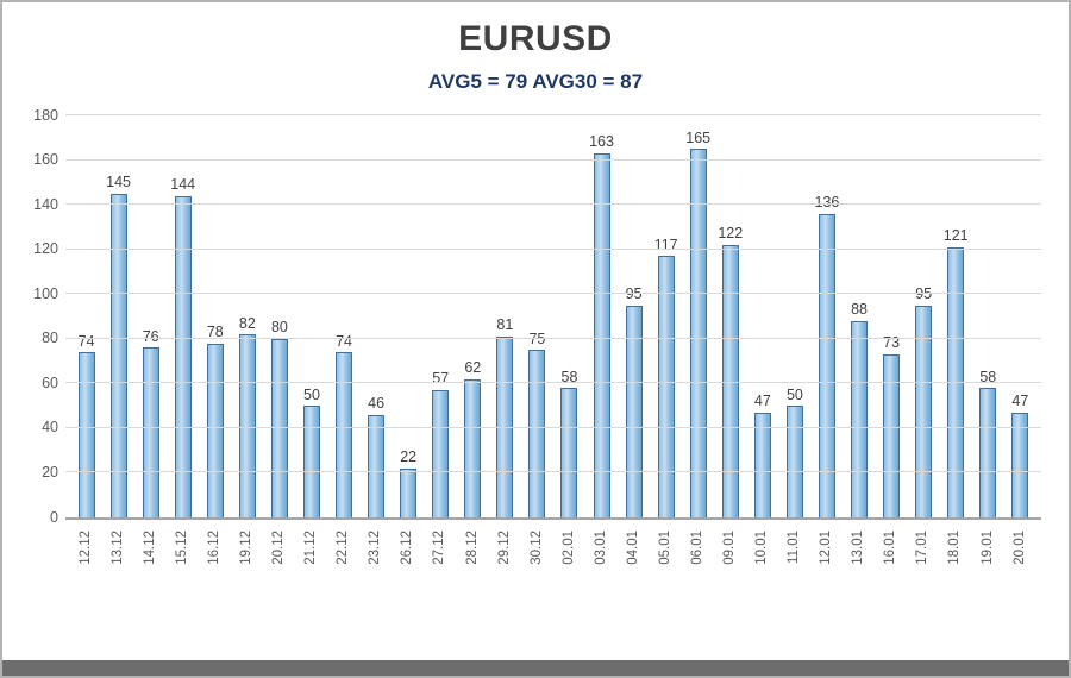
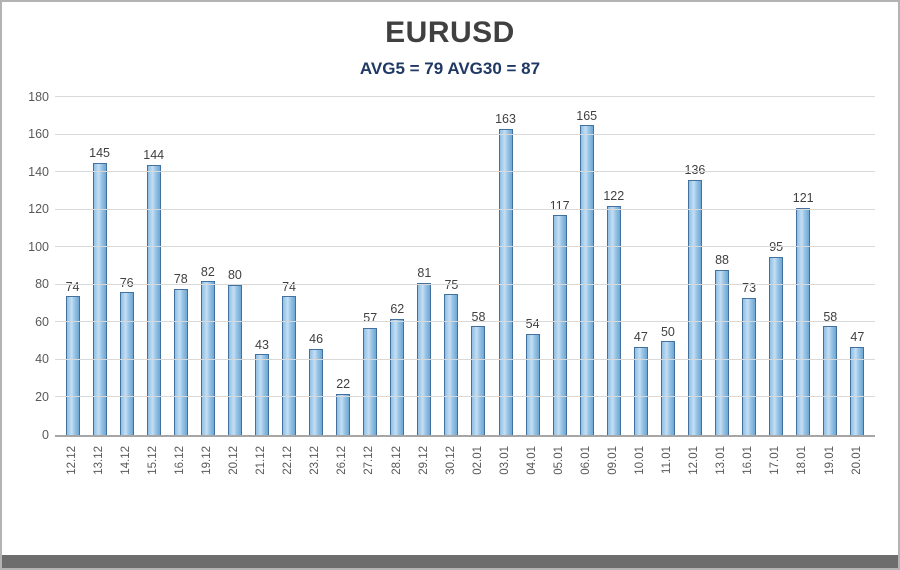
21.12: 50 -> 43
04.01: 95 -> 54
